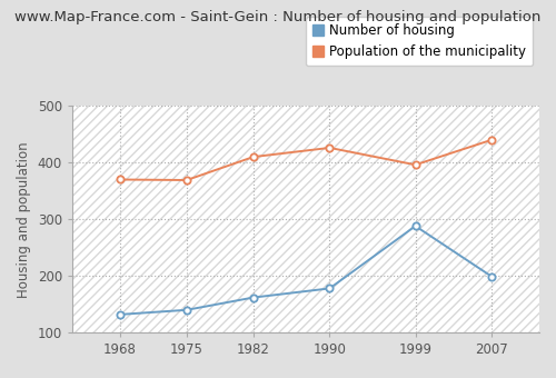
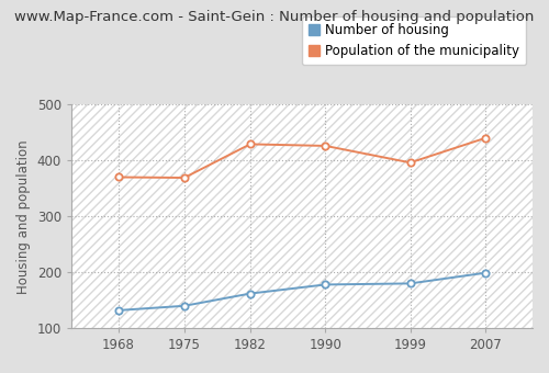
Population of the municipality/1982: 410 -> 429
Number of housing/1999: 288 -> 180
